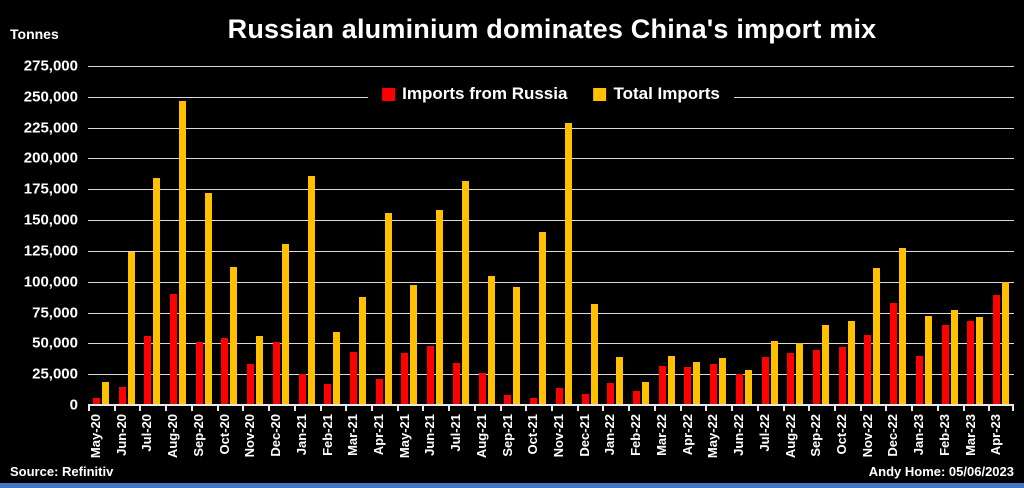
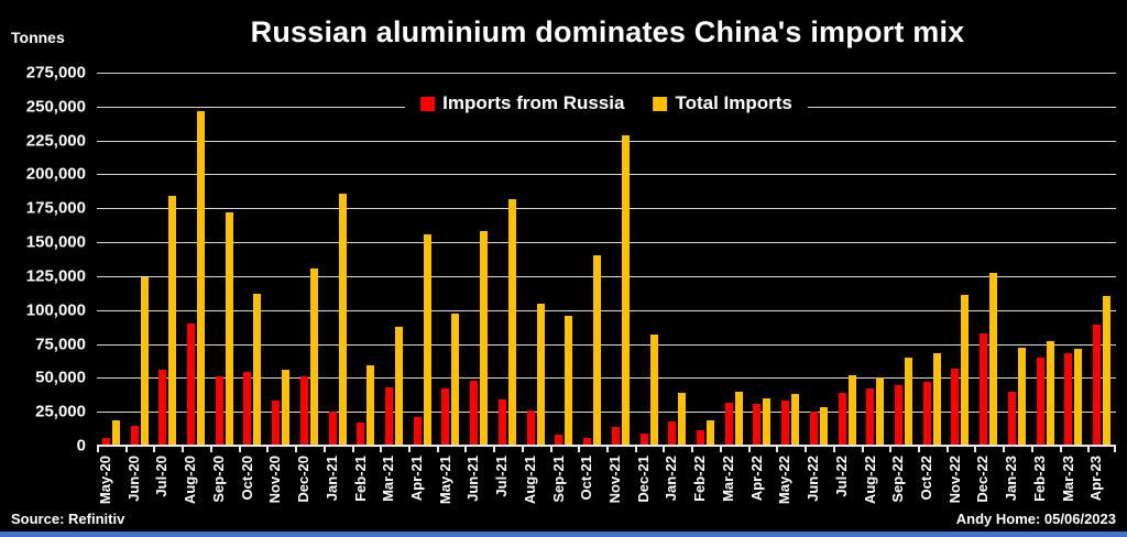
Total Imports/Apr-23: 100000 -> 110000
